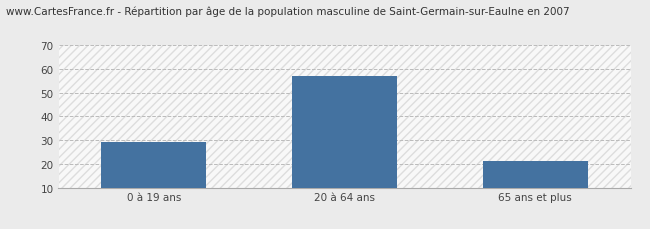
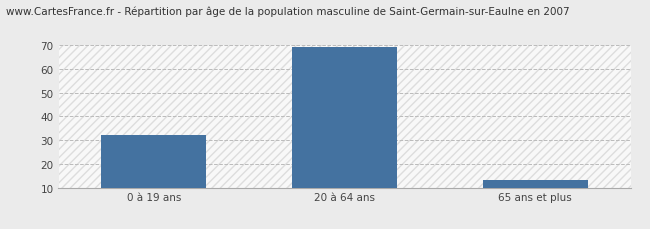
0 à 19 ans: 29 -> 32
20 à 64 ans: 57 -> 69
65 ans et plus: 21 -> 13
